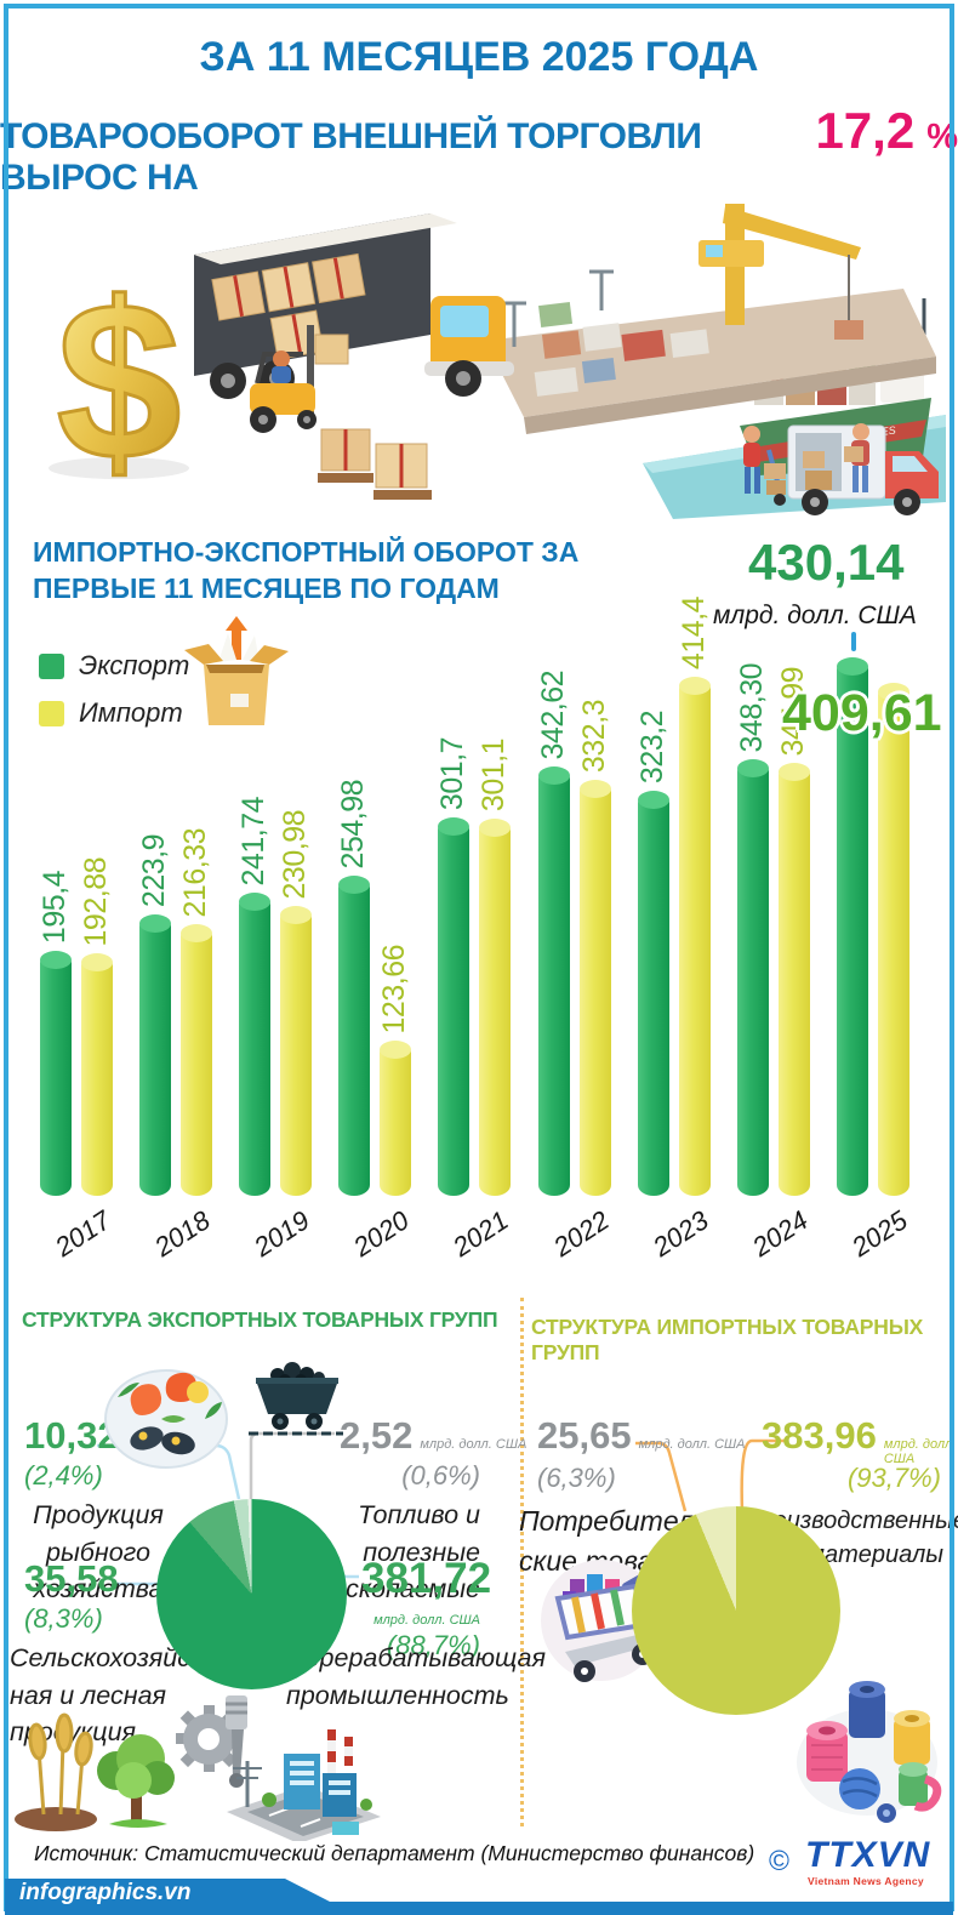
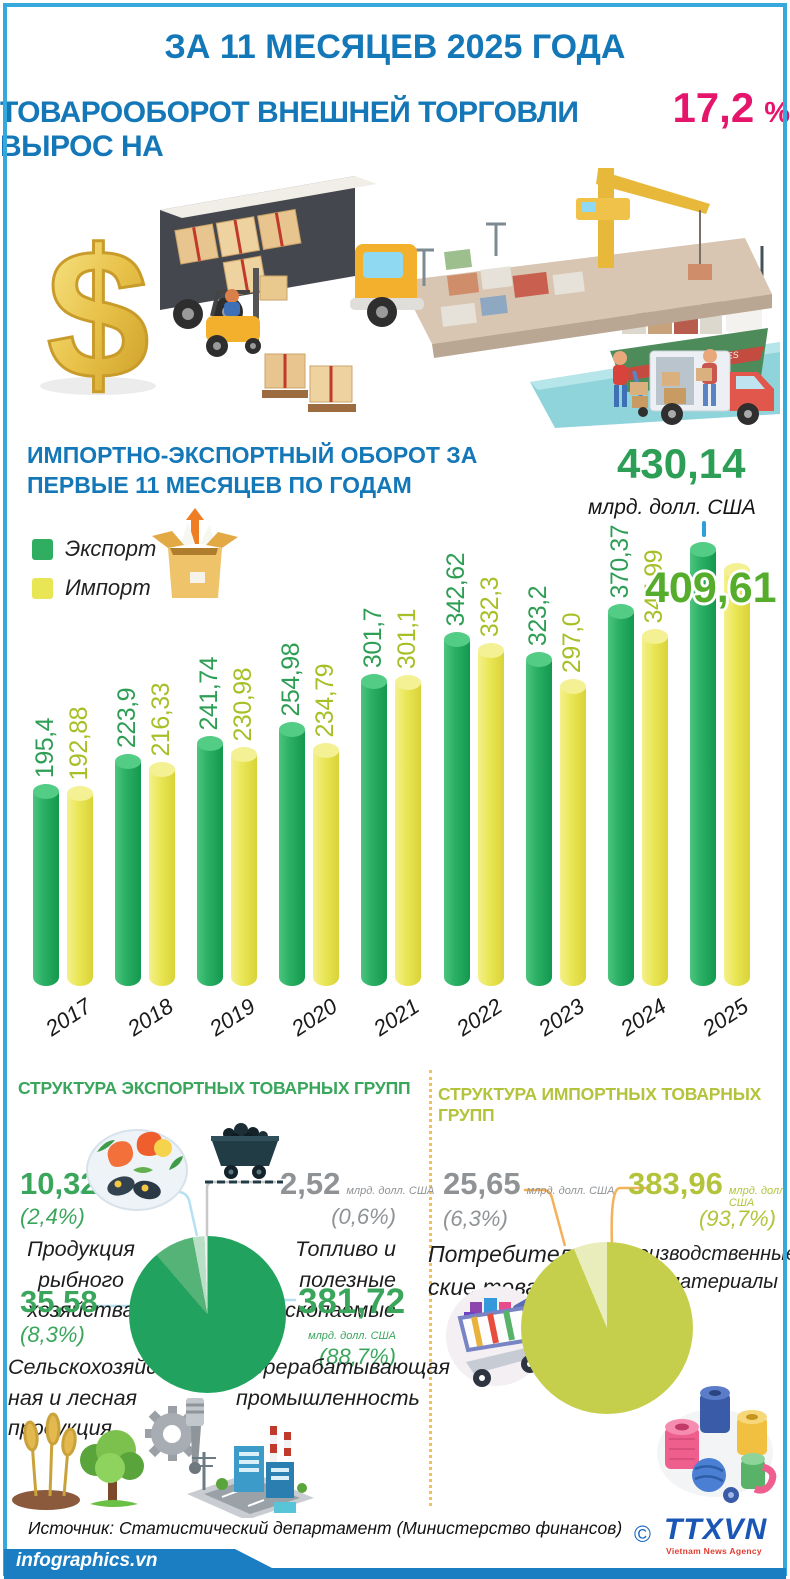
ИМПОРТНО-ЭКСПОРТНЫЙ ОБОРОТ ЗА ПЕРВЫЕ 11 МЕСЯЦЕВ ПО ГОДАМ/Импорт/2020: 123,66 -> 234,79
ИМПОРТНО-ЭКСПОРТНЫЙ ОБОРОТ ЗА ПЕРВЫЕ 11 МЕСЯЦЕВ ПО ГОДАМ/Импорт/2023: 414,4 -> 297,0
ИМПОРТНО-ЭКСПОРТНЫЙ ОБОРОТ ЗА ПЕРВЫЕ 11 МЕСЯЦЕВ ПО ГОДАМ/Экспорт/2024: 348,30 -> 370,37
